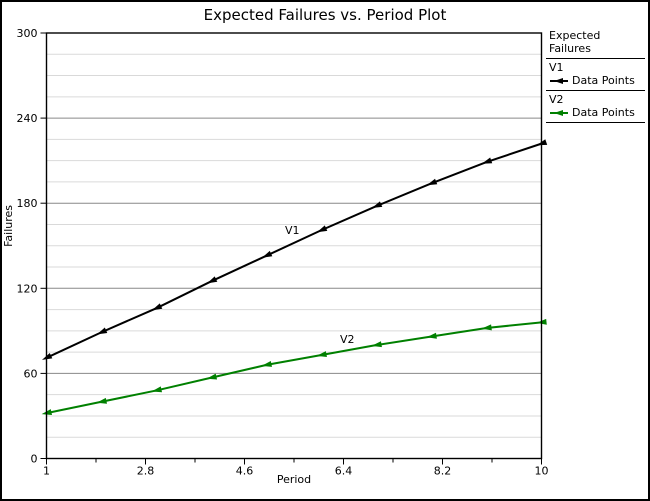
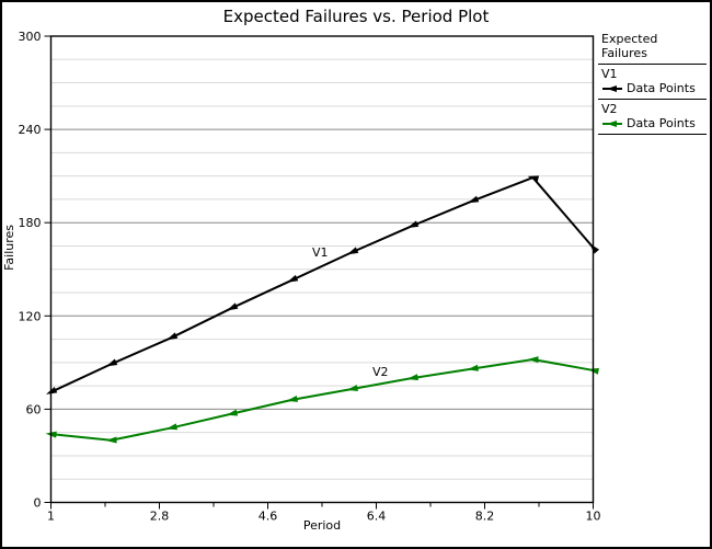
V2/1: 32 -> 44
V1/10: 222 -> 164
V2/10: 96 -> 85
